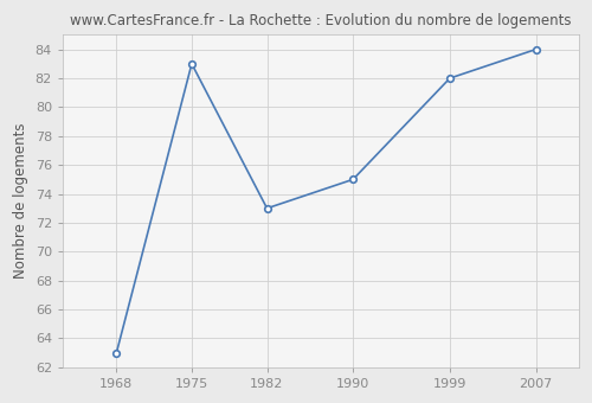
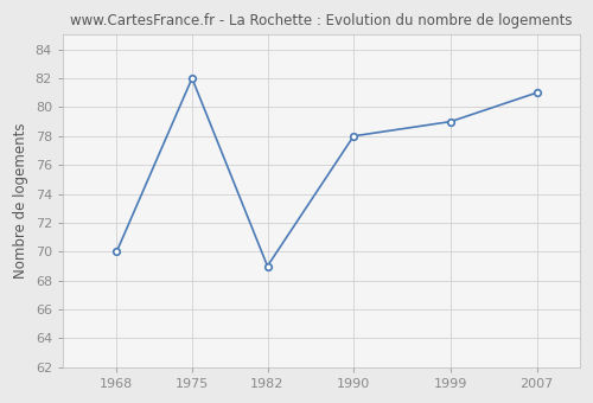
1968: 63 -> 70
1975: 83 -> 82
1982: 73 -> 69
1990: 75 -> 78
1999: 82 -> 79
2007: 84 -> 81
